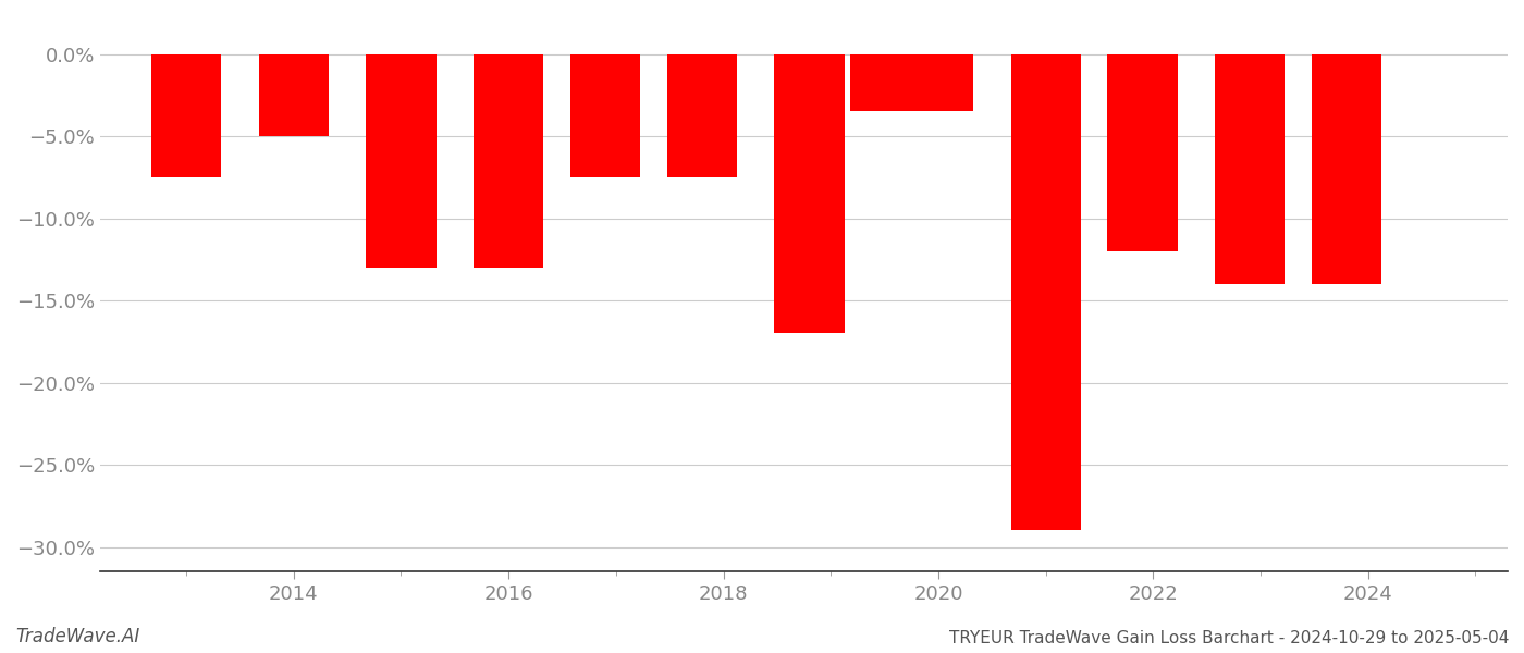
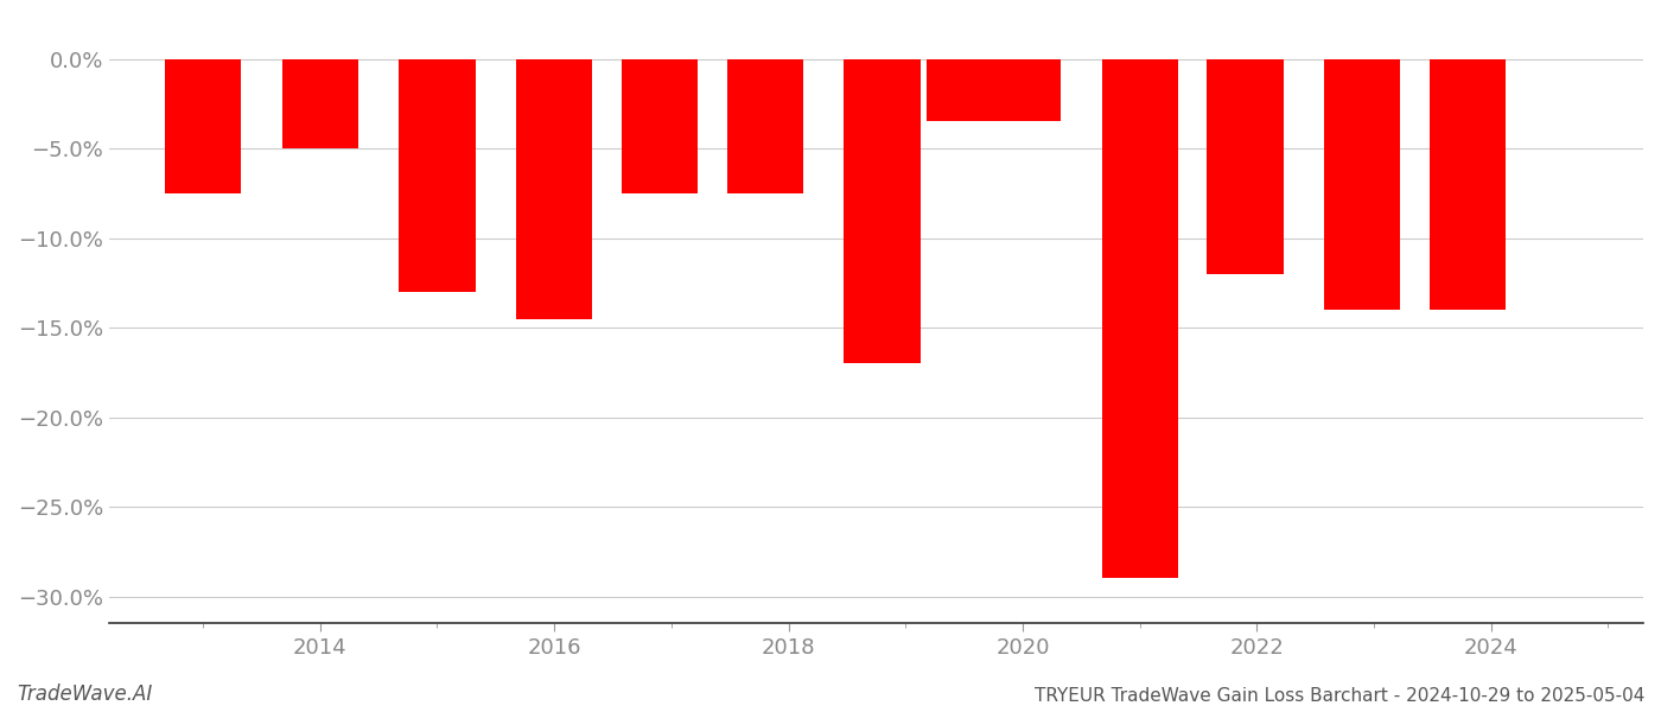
2016: -13.0% -> -14.5%
